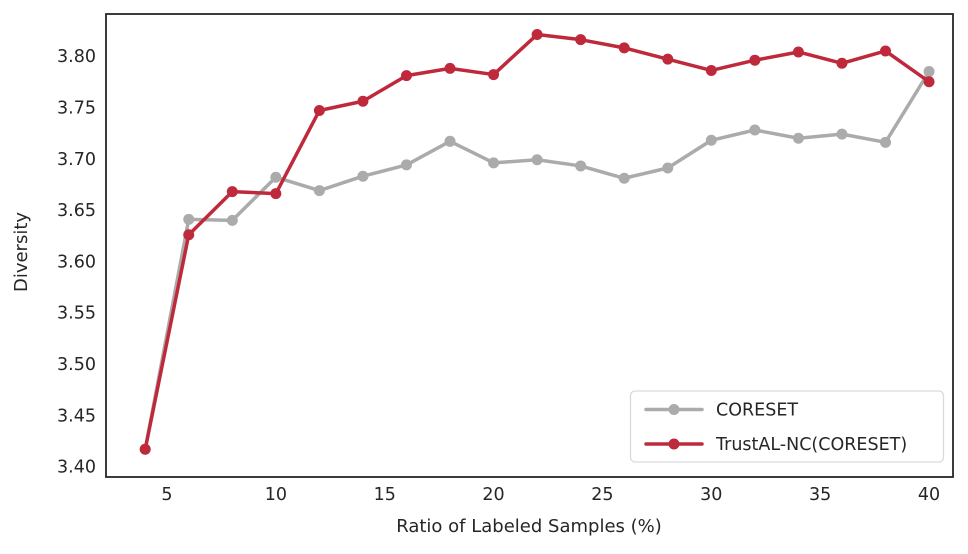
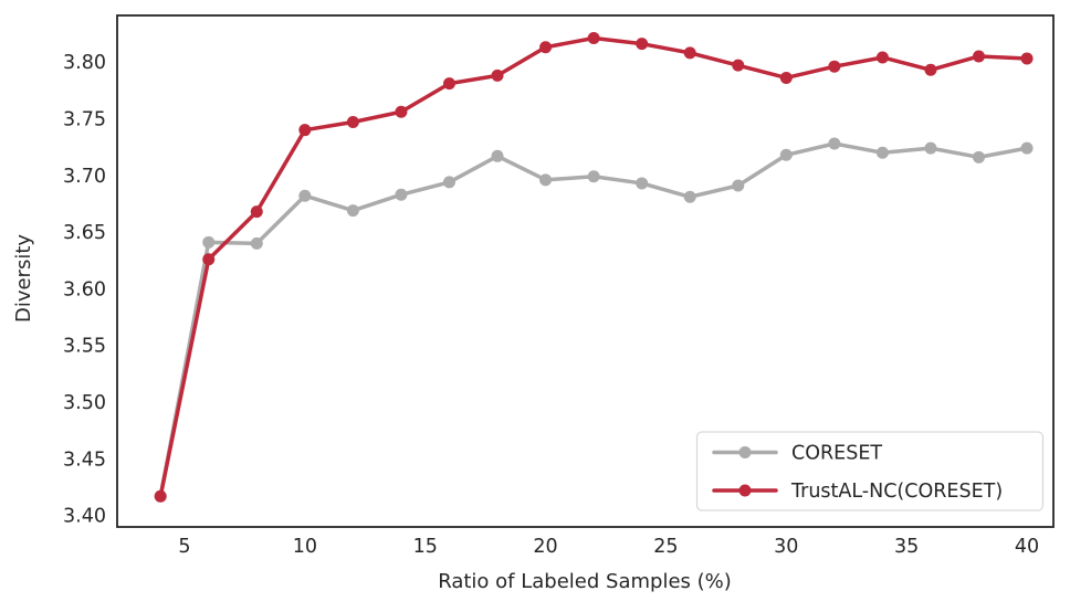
TrustAL-NC(CORESET)/10: 3.666 -> 3.740
TrustAL-NC(CORESET)/20: 3.782 -> 3.813
CORESET/40: 3.785 -> 3.724
TrustAL-NC(CORESET)/40: 3.775 -> 3.803
